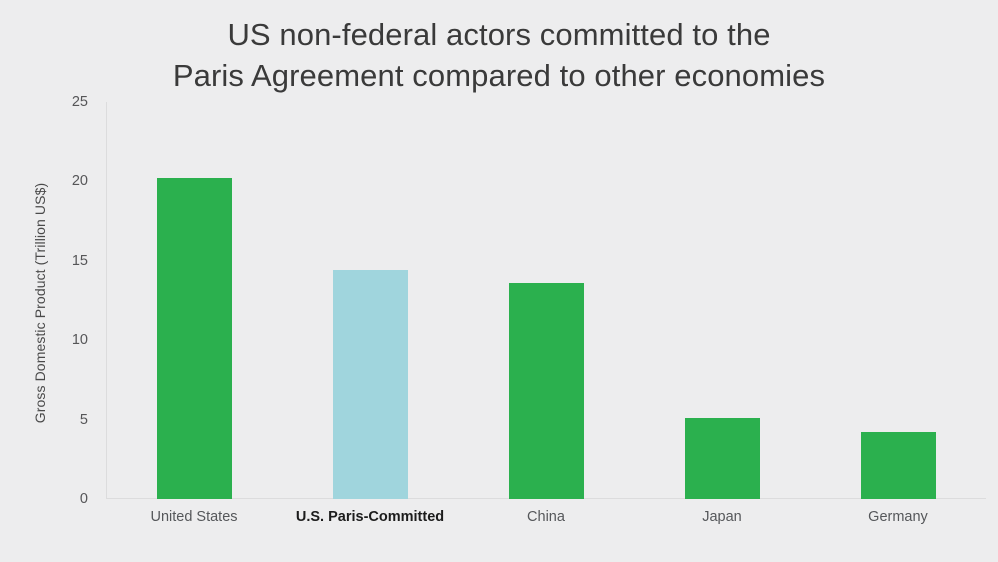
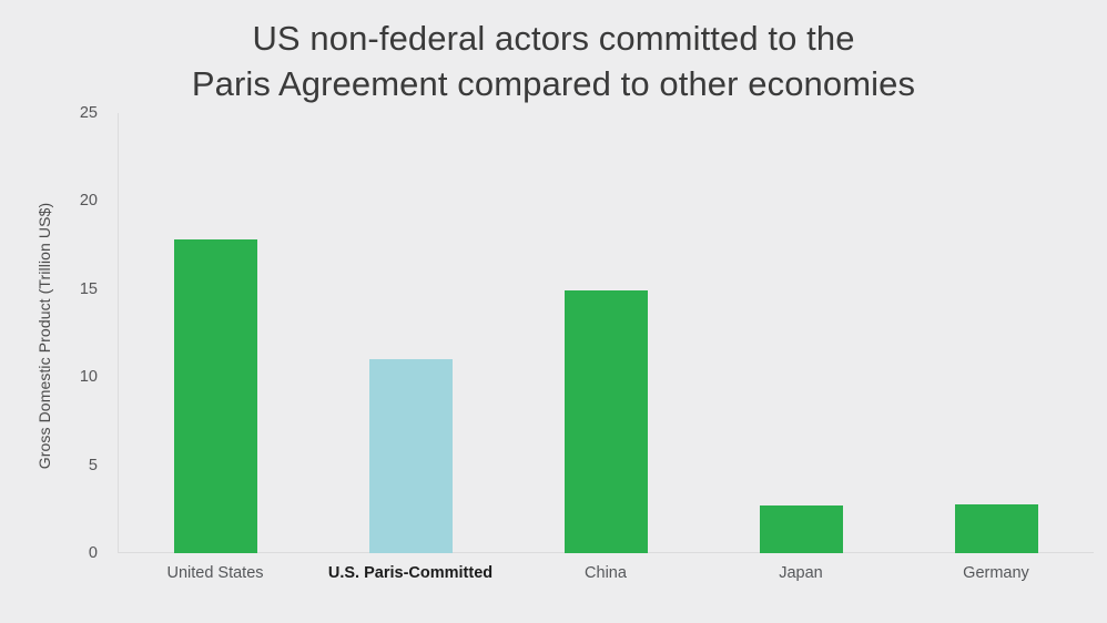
United States: 20.2 -> 17.8
U.S. Paris-Committed: 14.4 -> 11.0
China: 13.6 -> 14.9
Japan: 5.1 -> 2.7
Germany: 4.2 -> 2.8
